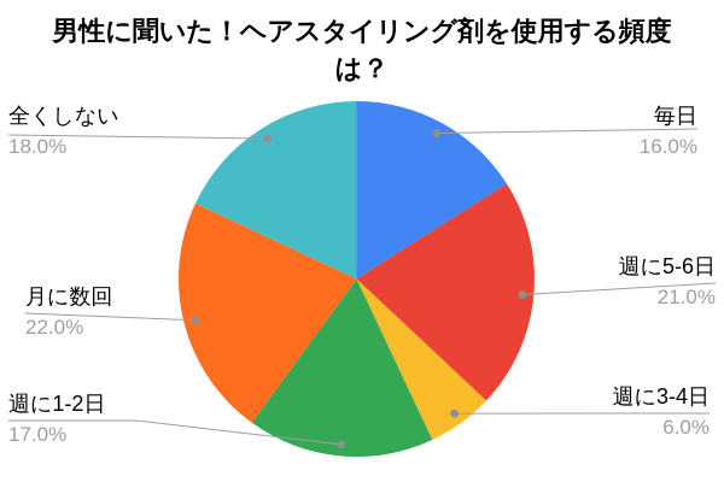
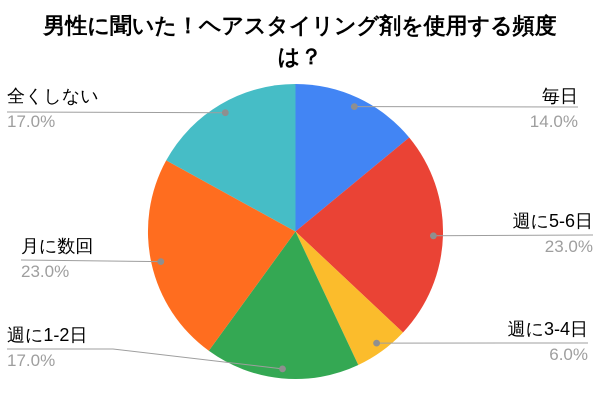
毎日: 16.0% -> 14.0%
週に5-6日: 21.0% -> 23.0%
月に数回: 22.0% -> 23.0%
全くしない: 18.0% -> 17.0%
